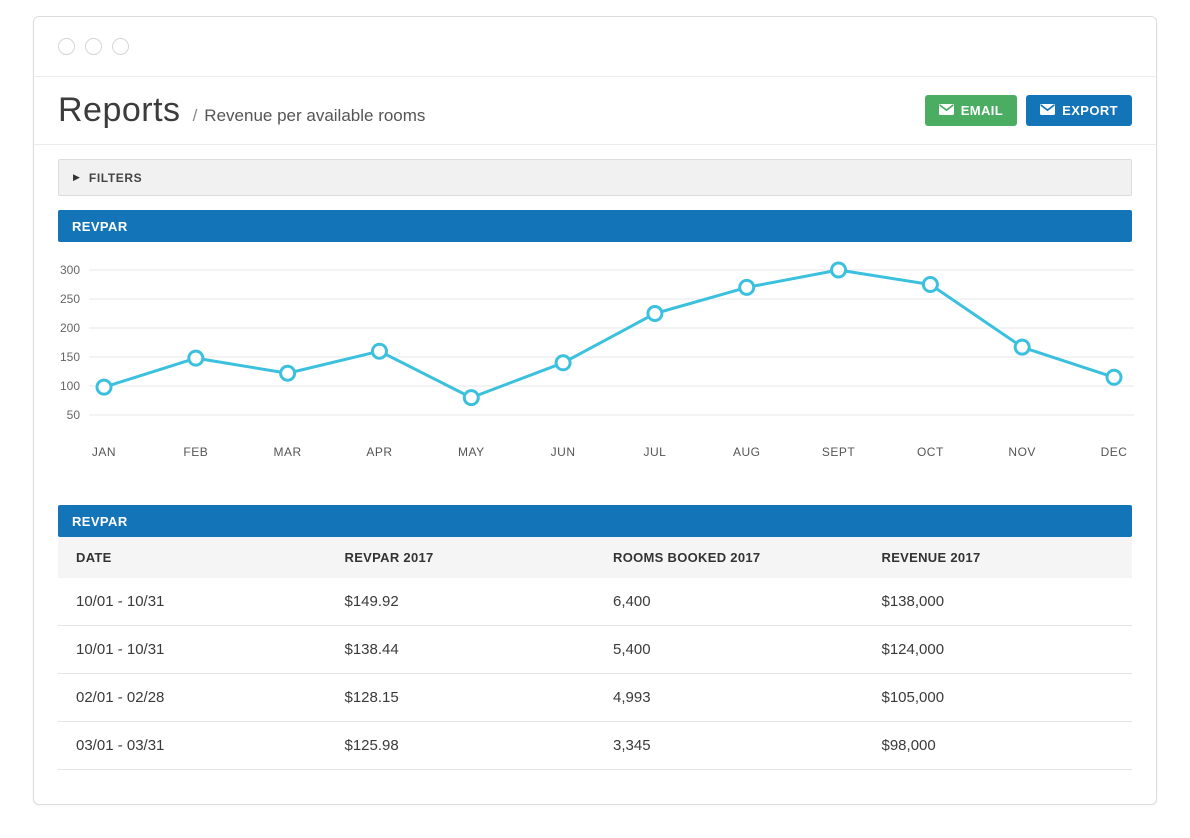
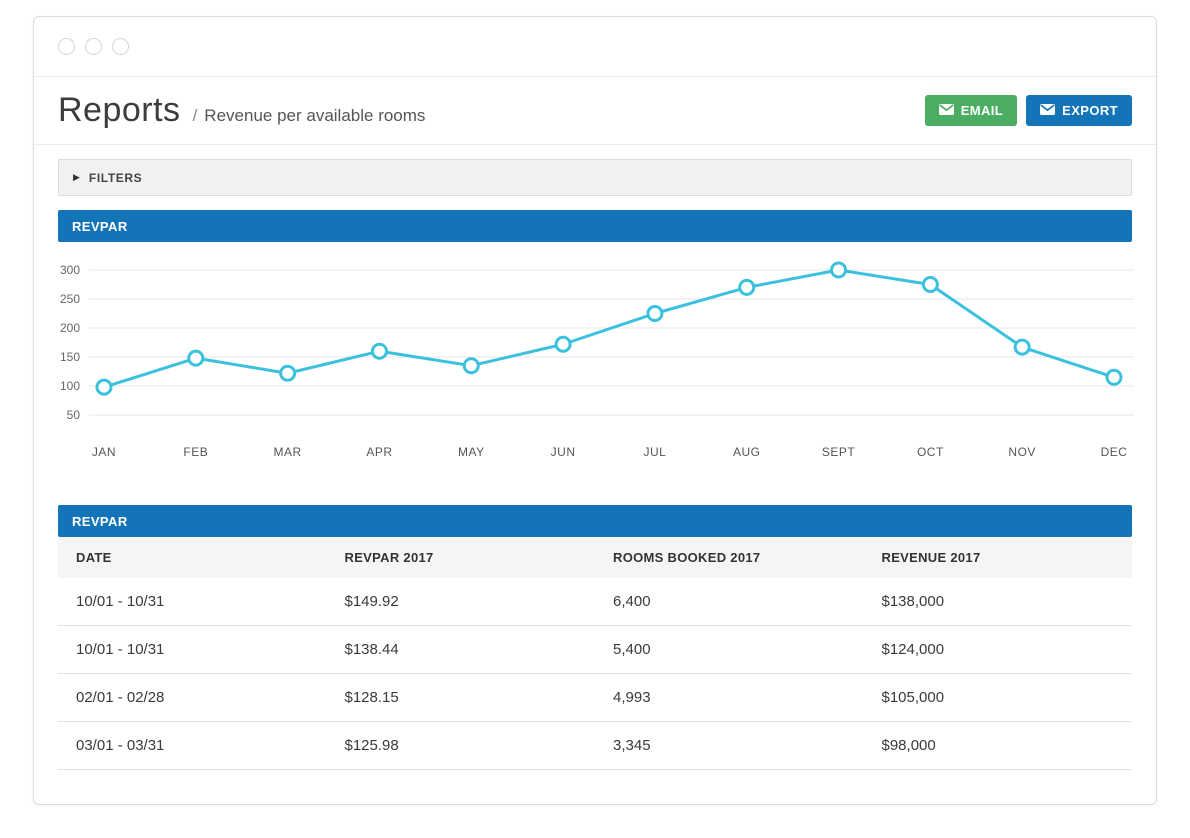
MAY: 80 -> 140
JUN: 140 -> 170
